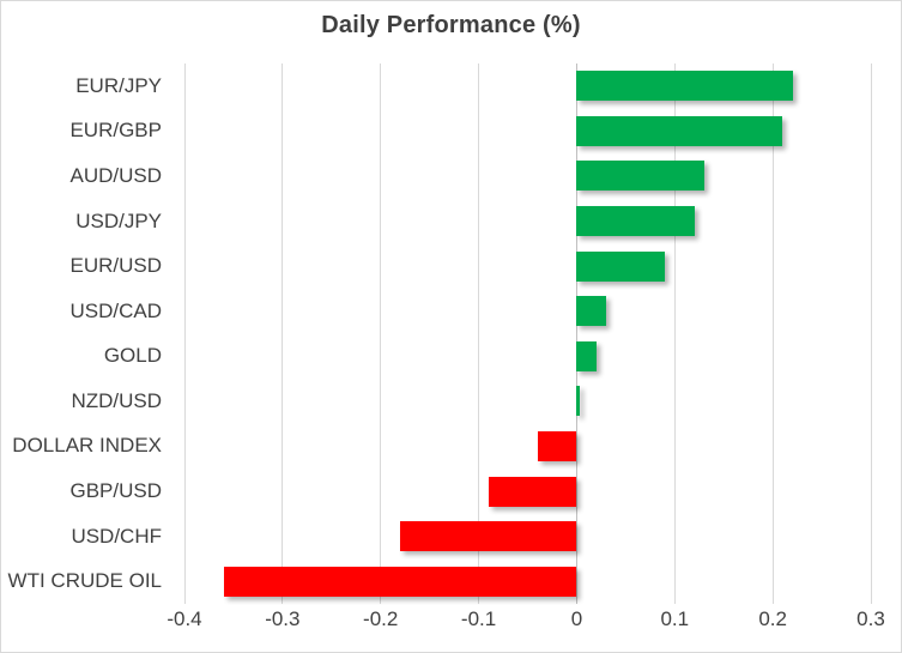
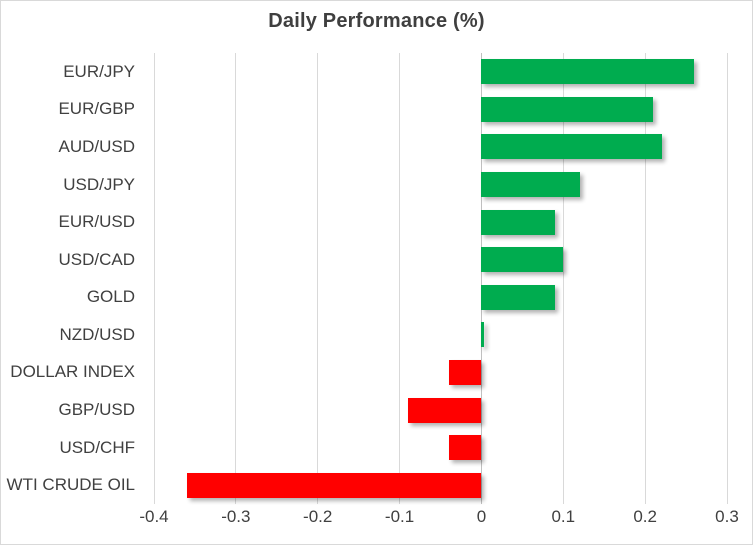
EUR/JPY: 0.22 -> 0.26
AUD/USD: 0.13 -> 0.22
USD/CAD: 0.03 -> 0.10
GOLD: 0.02 -> 0.09
USD/CHF: -0.18 -> -0.04
